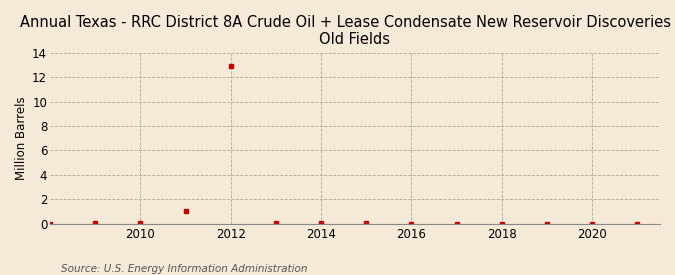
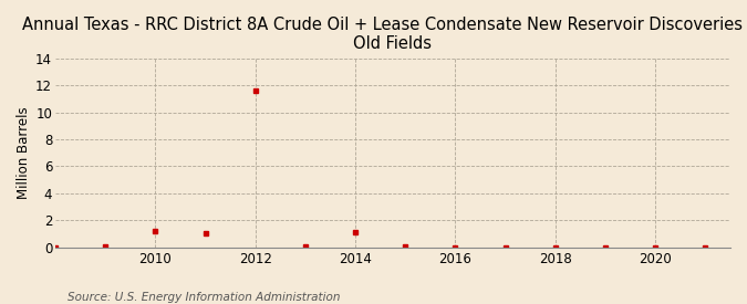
2010: 0.0 -> 1.2
2012: 12.9 -> 11.6
2014: 0.0 -> 1.1
